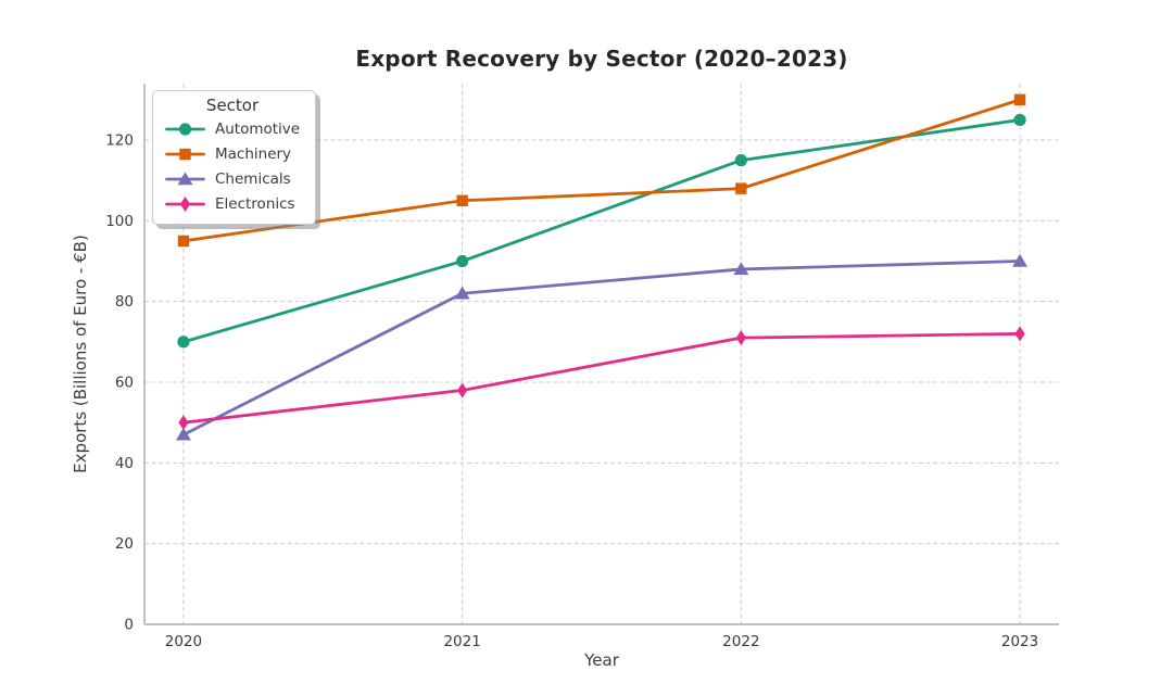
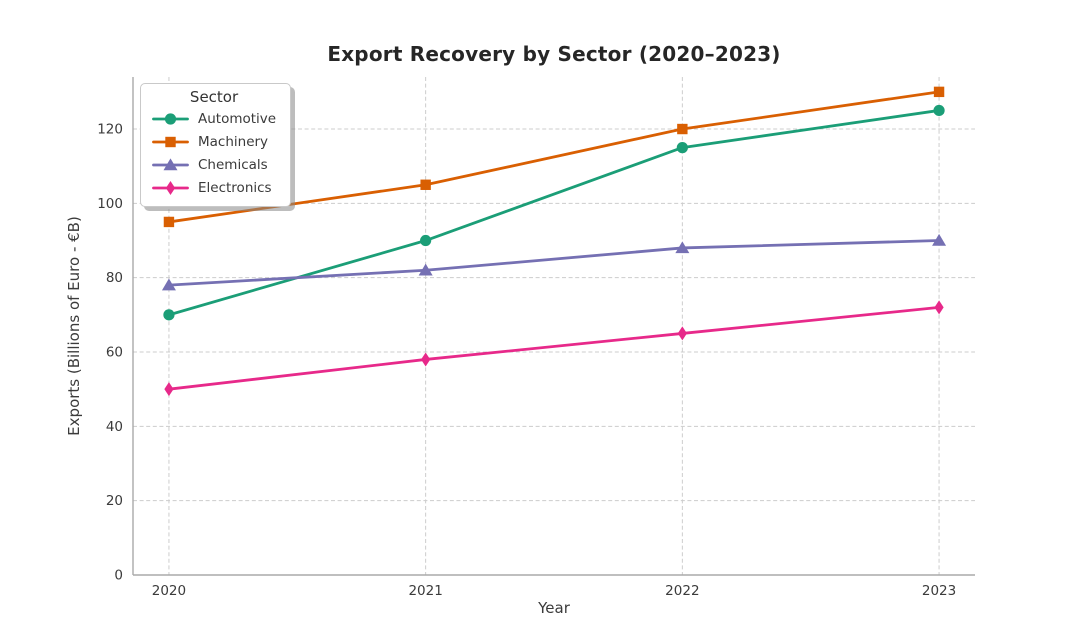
Chemicals/2020: 47 -> 78
Machinery/2022: 108 -> 120
Electronics/2022: 71 -> 65
